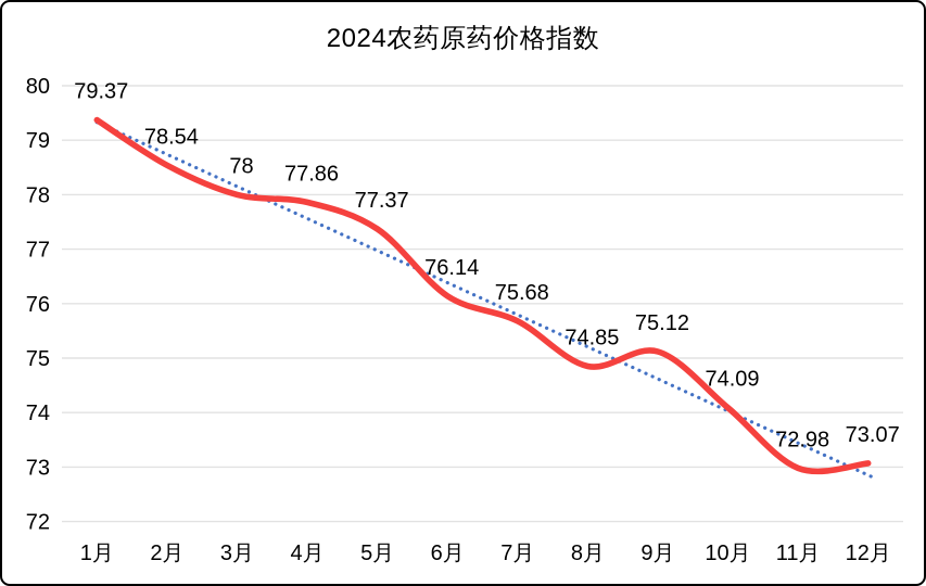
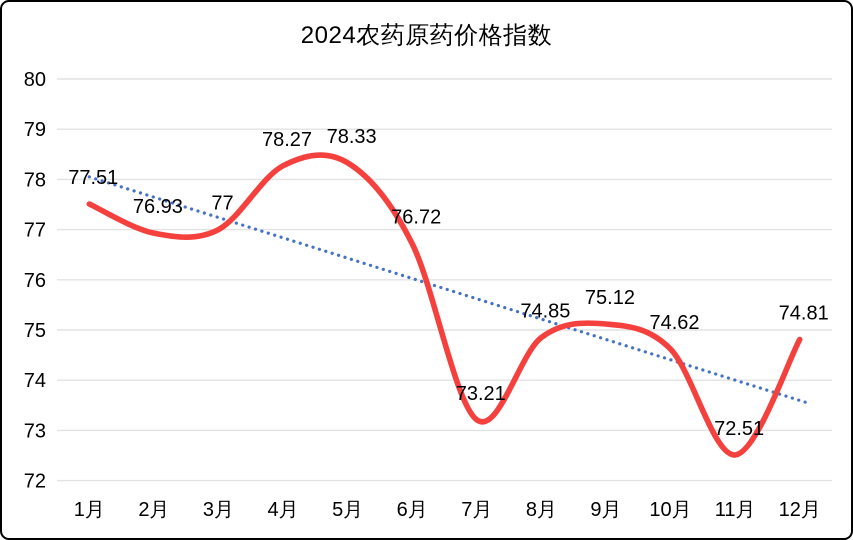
1月: 79.37 -> 77.51
2月: 78.54 -> 76.93
3月: 78 -> 77
4月: 77.86 -> 78.27
5月: 77.37 -> 78.33
6月: 76.14 -> 76.72
7月: 75.68 -> 73.21
10月: 74.09 -> 74.62
11月: 72.98 -> 72.51
12月: 73.07 -> 74.81
